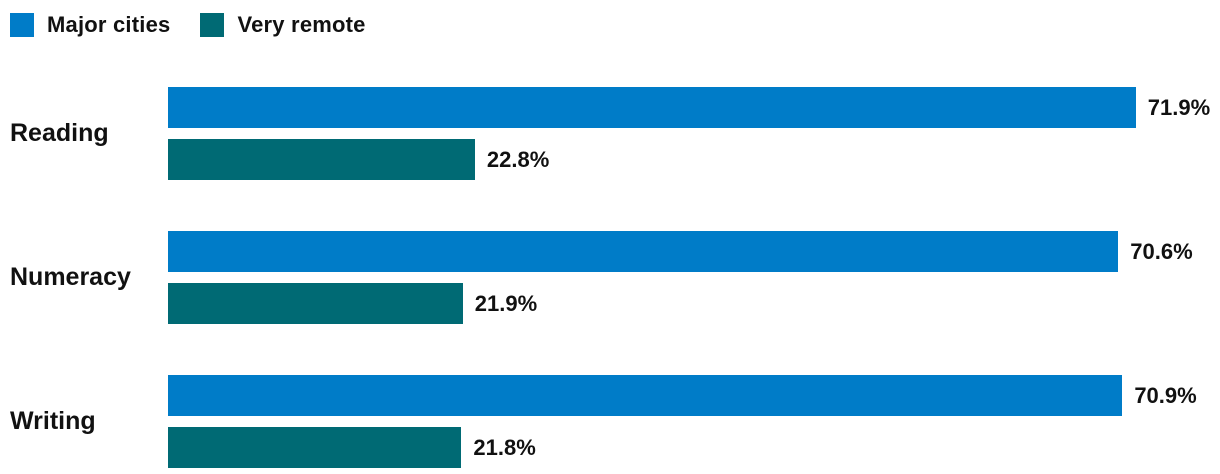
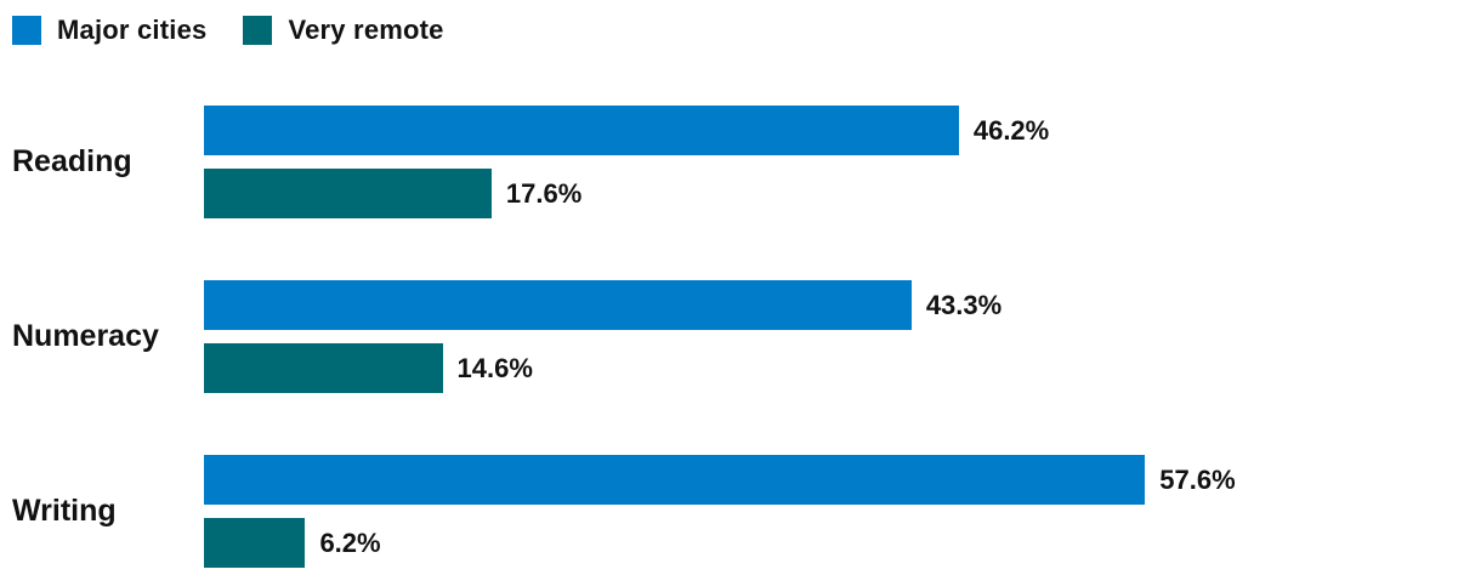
Major cities/Reading: 71.9% -> 46.2%
Very remote/Reading: 22.8% -> 17.6%
Major cities/Numeracy: 70.6% -> 43.3%
Very remote/Numeracy: 21.9% -> 14.6%
Major cities/Writing: 70.9% -> 57.6%
Very remote/Writing: 21.8% -> 6.2%
